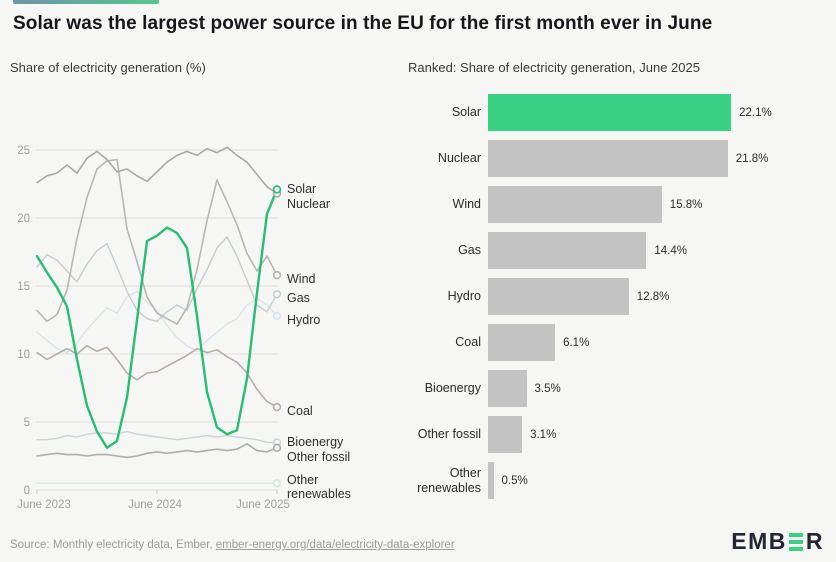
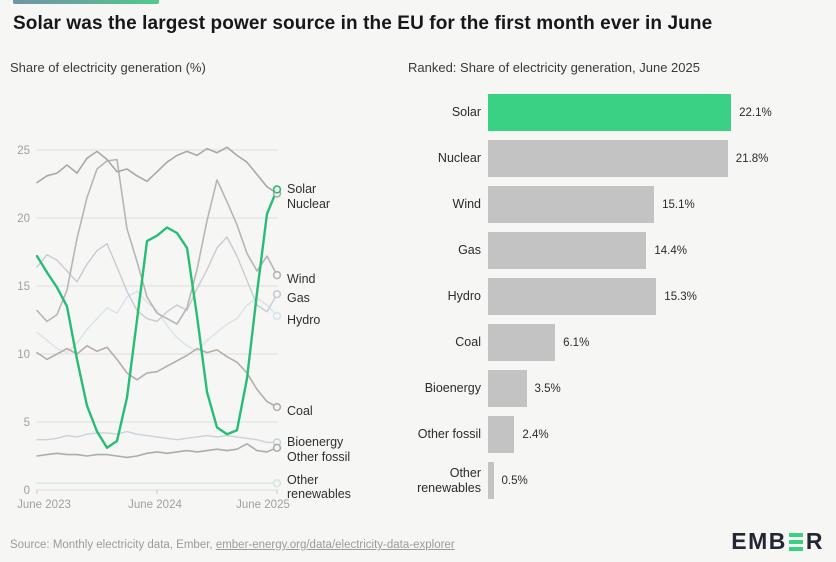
Ranked: Share of electricity generation, June 2025/Wind: 15.8% -> 15.1%
Ranked: Share of electricity generation, June 2025/Hydro: 12.8% -> 15.3%
Ranked: Share of electricity generation, June 2025/Other fossil: 3.1% -> 2.4%
